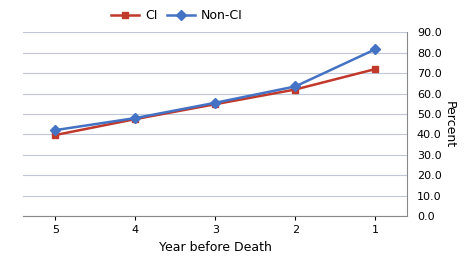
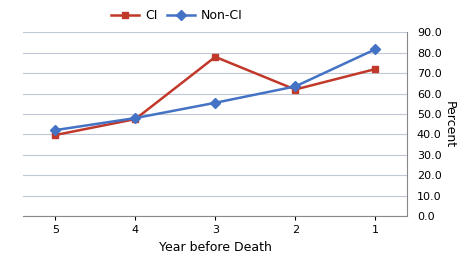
CI/3: 54.8 -> 78.0
